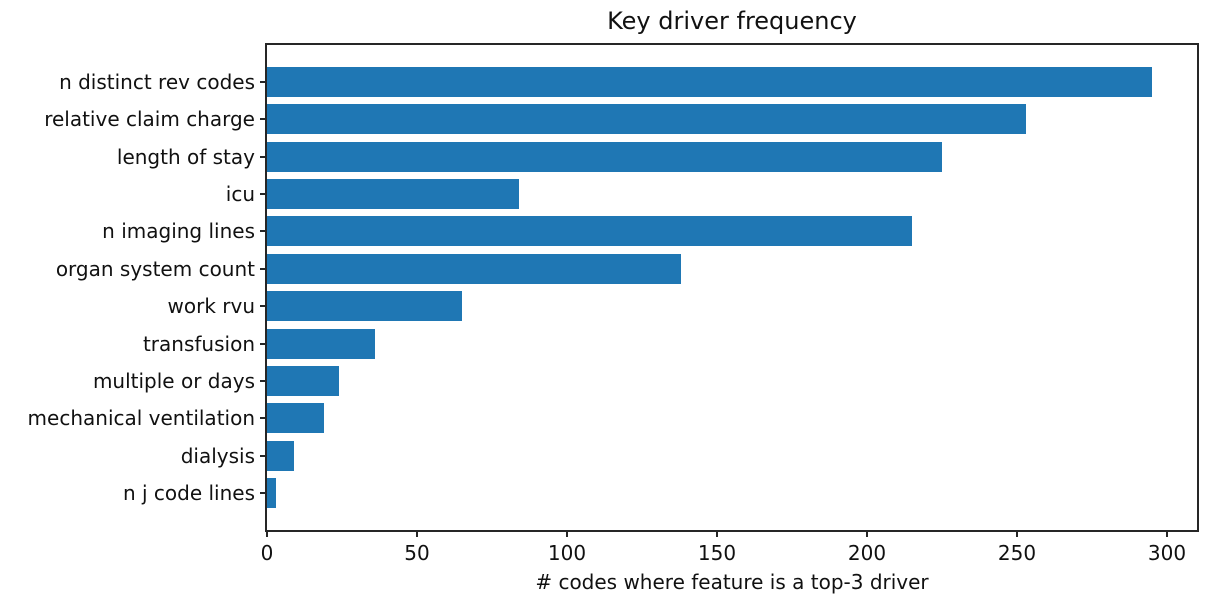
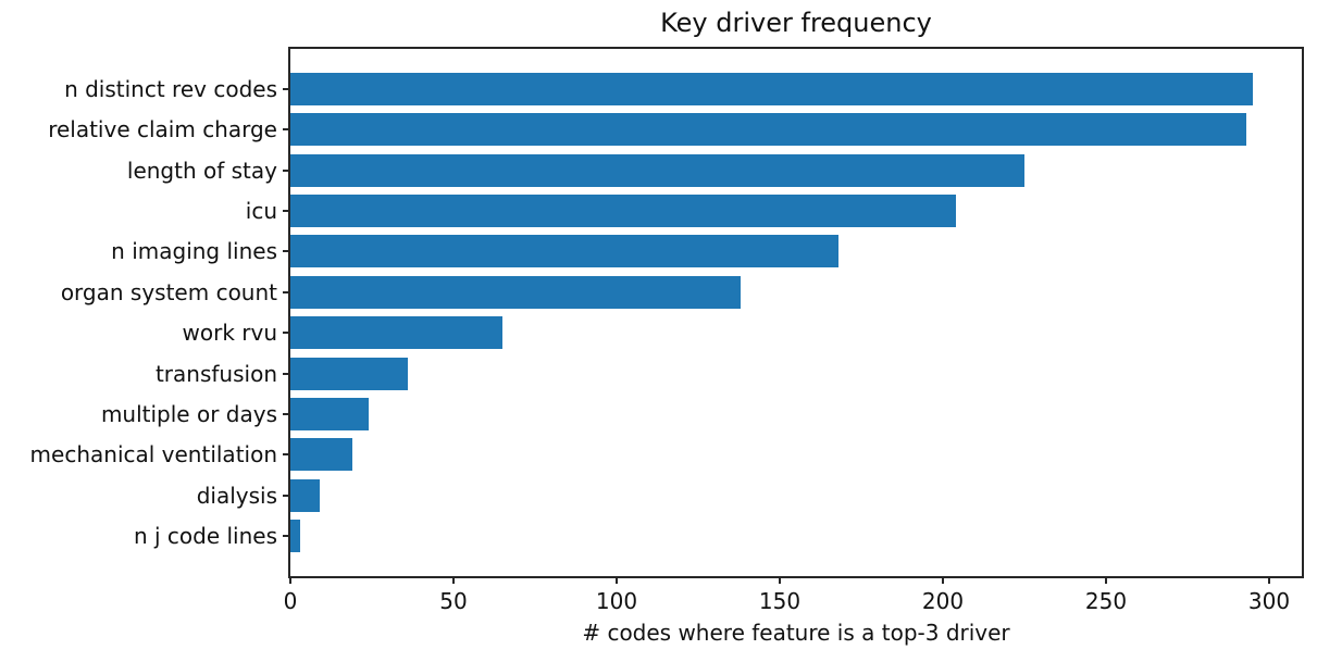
relative claim charge: 253 -> 293
icu: 84 -> 204
n imaging lines: 215 -> 168
